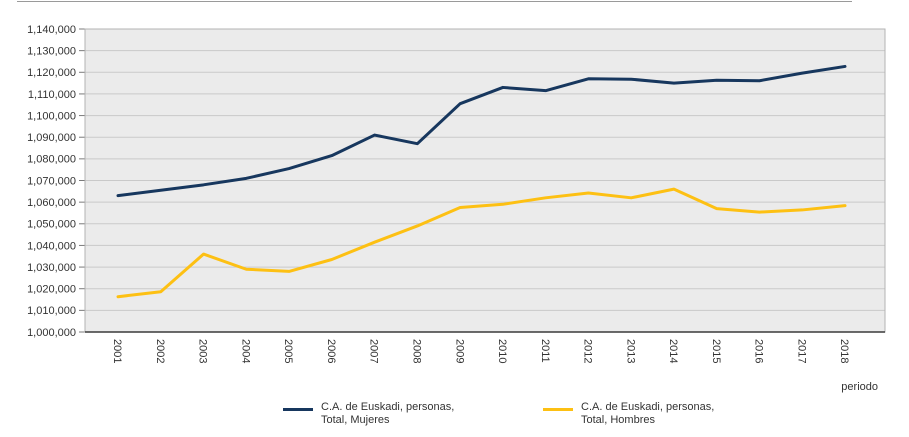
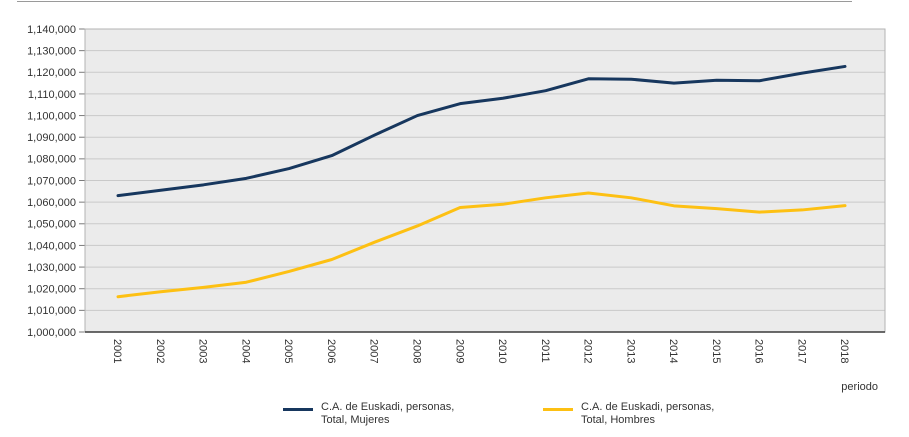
C.A. de Euskadi, personas, Total, Hombres/2003: 1036000 -> 1021000
C.A. de Euskadi, personas, Total, Hombres/2004: 1029000 -> 1023000
C.A. de Euskadi, personas, Total, Mujeres/2008: 1087000 -> 1100000
C.A. de Euskadi, personas, Total, Mujeres/2010: 1113000 -> 1108000
C.A. de Euskadi, personas, Total, Hombres/2014: 1066000 -> 1058000
